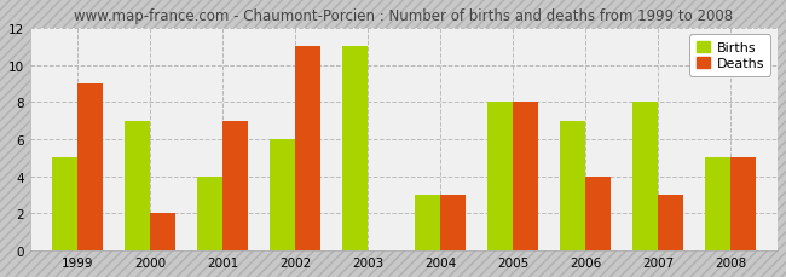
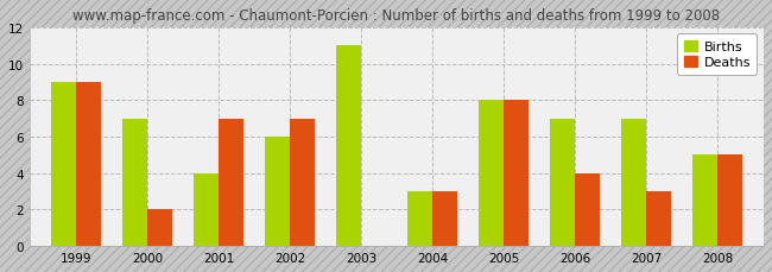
Births/1999: 5 -> 9
Deaths/2002: 11 -> 7
Births/2007: 8 -> 7
